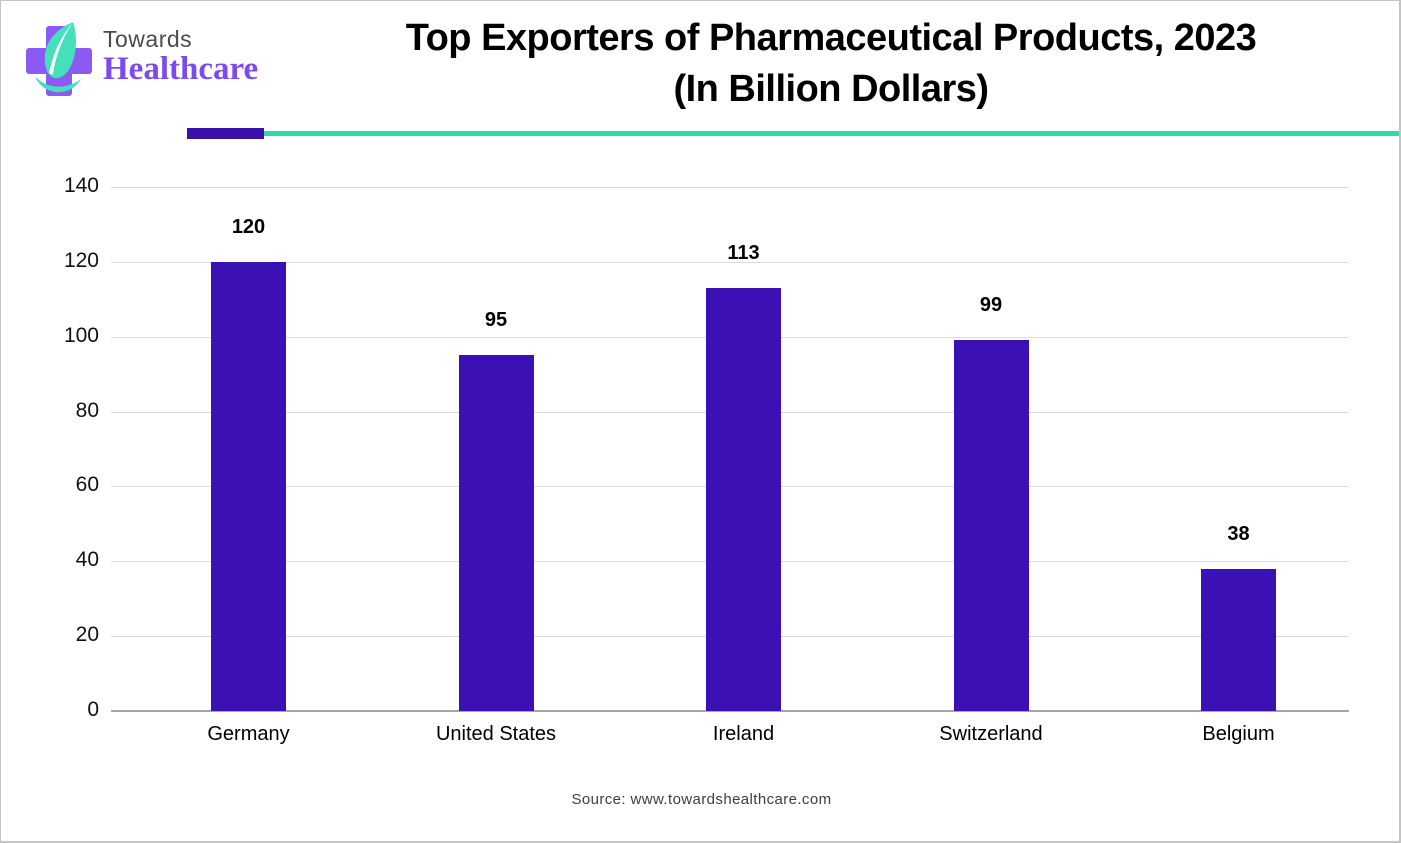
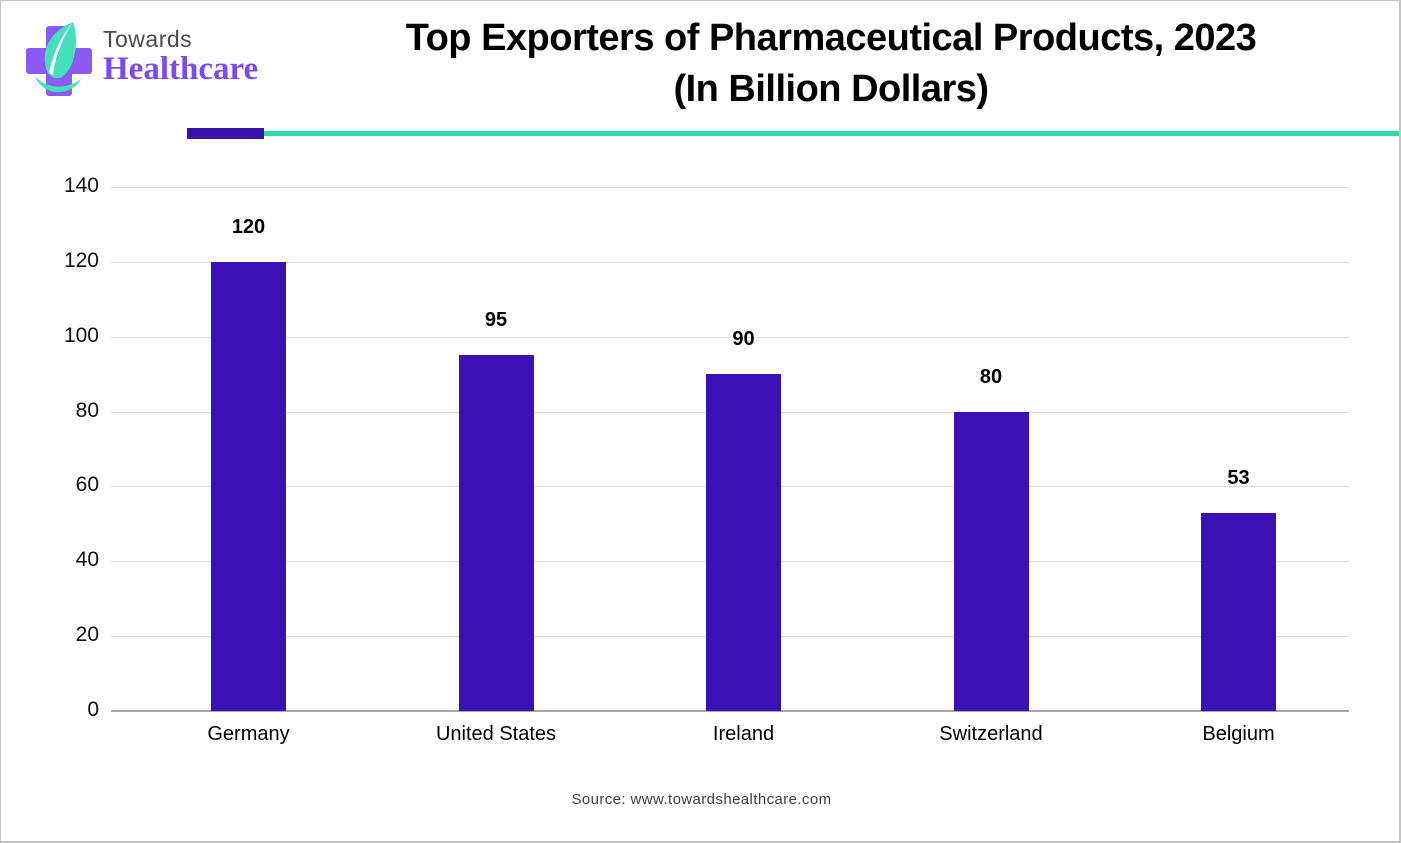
Ireland: 113 -> 90
Switzerland: 99 -> 80
Belgium: 38 -> 53
